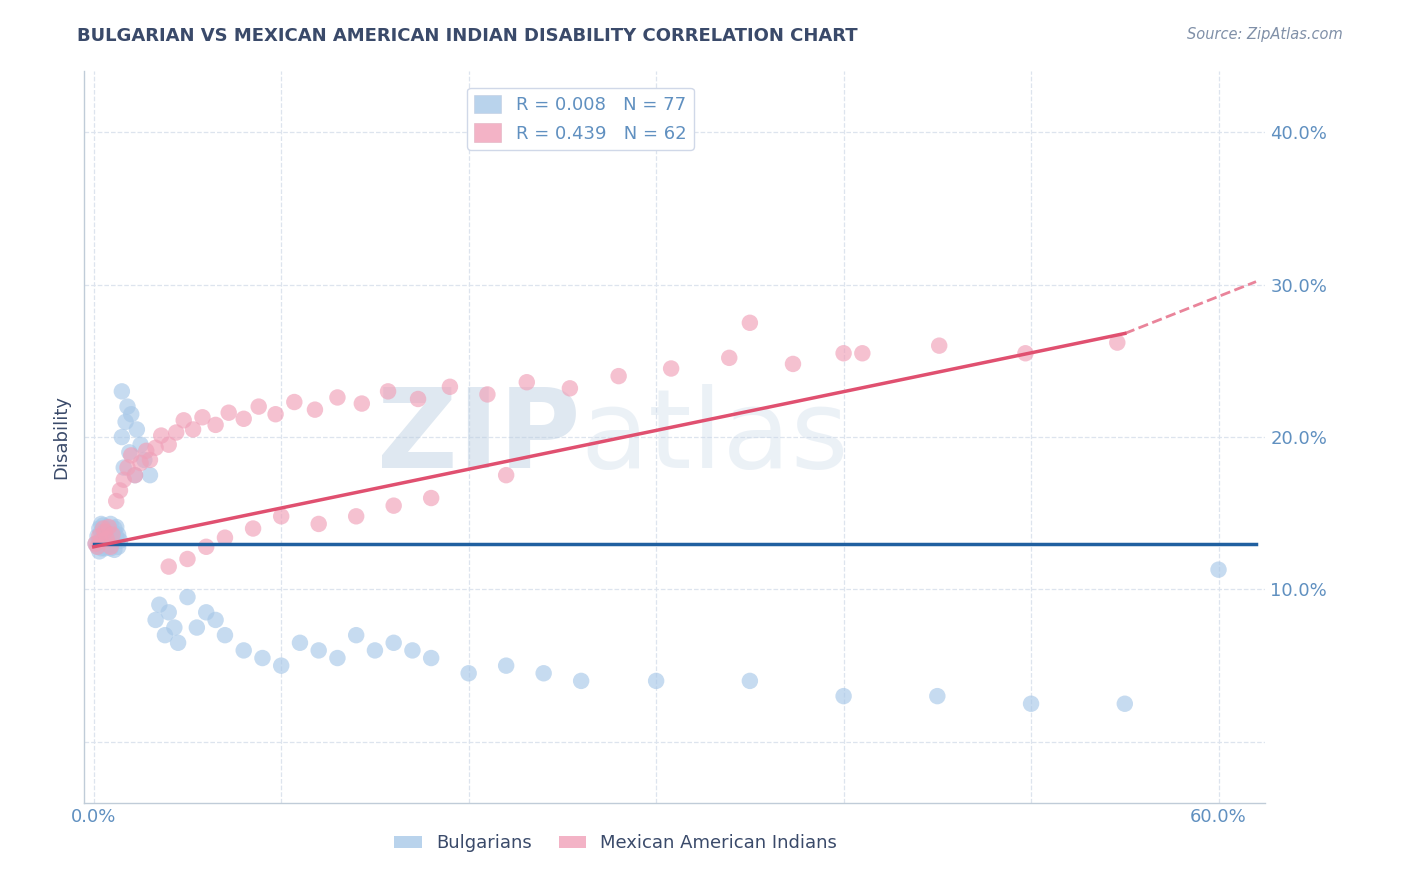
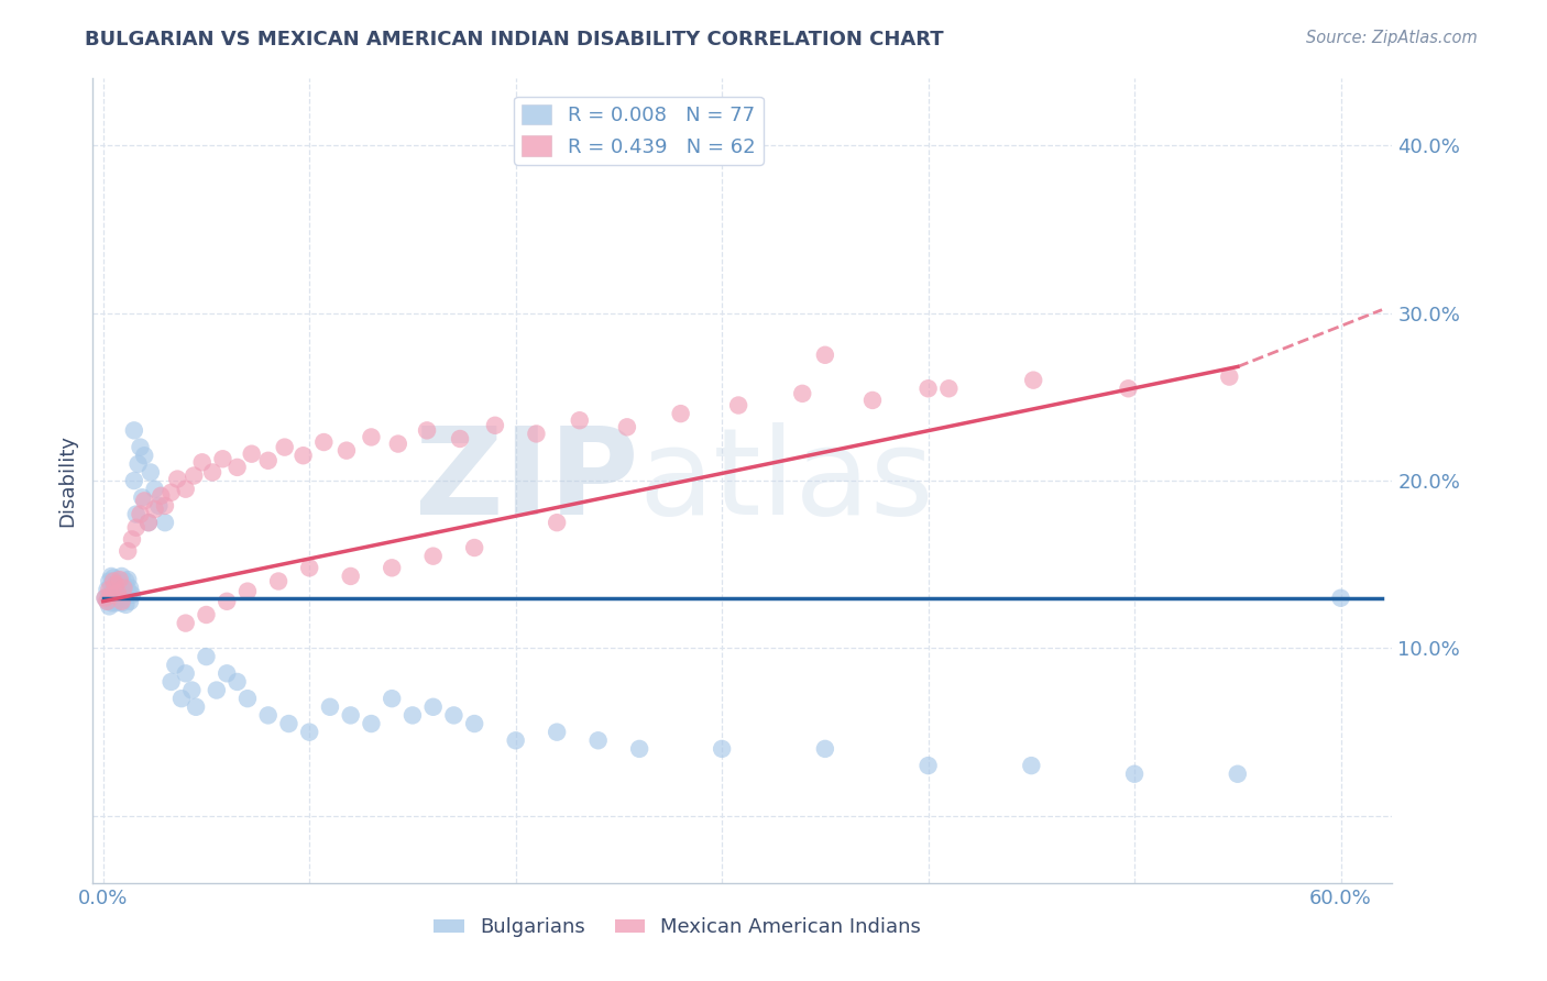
Bulgarians/60.0%: 11.3% -> 13.0%
